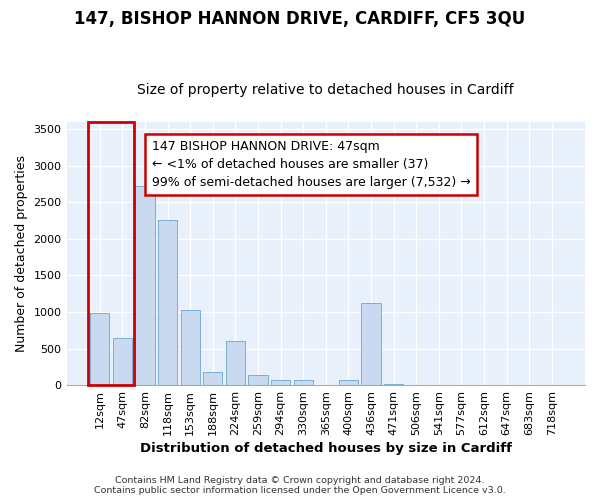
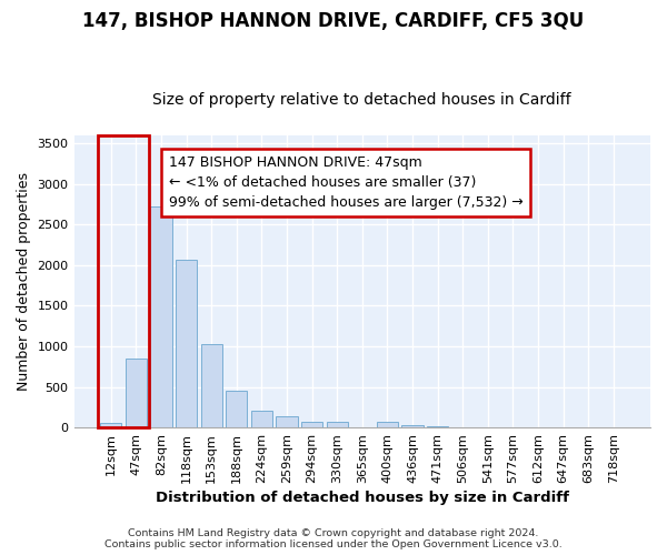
12sqm: 980 -> 60
47sqm: 640 -> 850
118sqm: 2260 -> 2060
188sqm: 180 -> 450
224sqm: 600 -> 200
436sqm: 1120 -> 30
